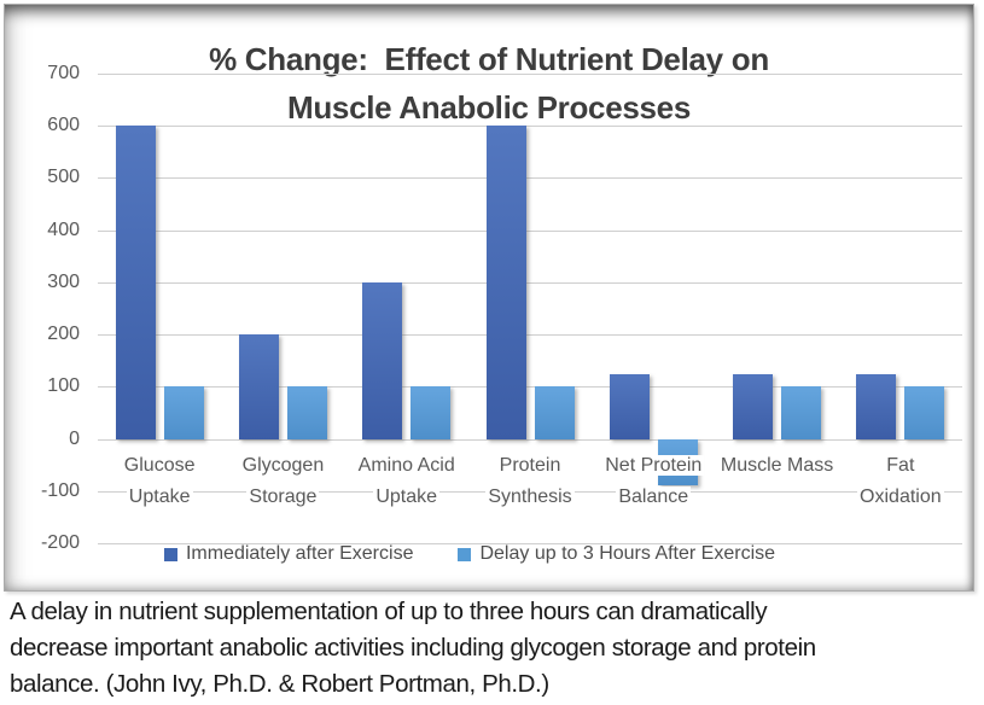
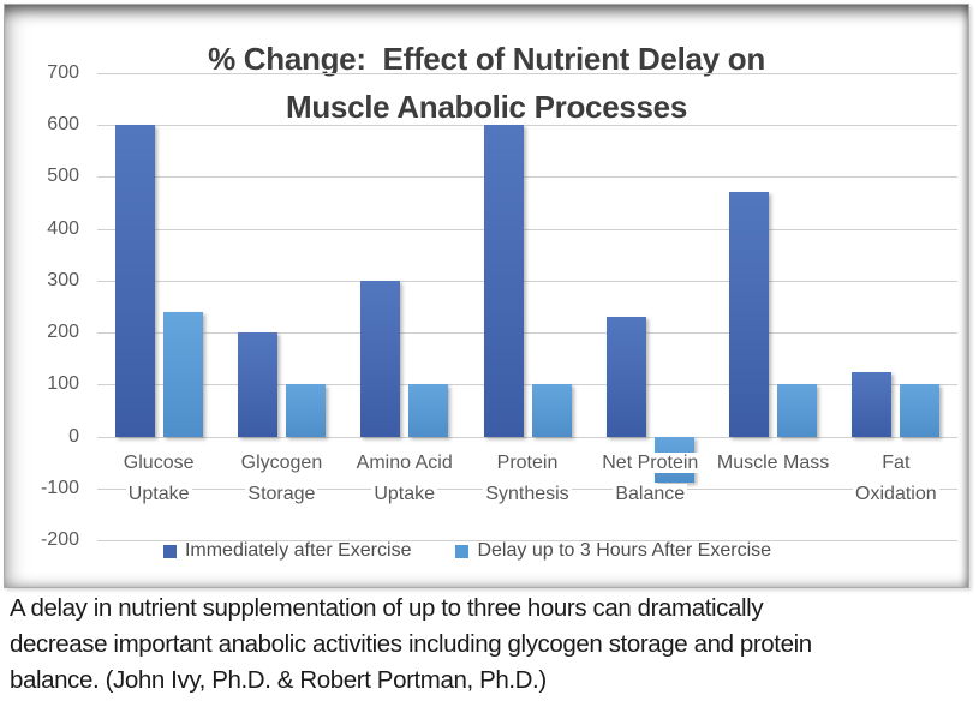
Delay up to 3 Hours After Exercise/Glucose Uptake: 100 -> 240
Immediately after Exercise/Net Protein Balance: 120 -> 230
Immediately after Exercise/Muscle Mass: 120 -> 470
